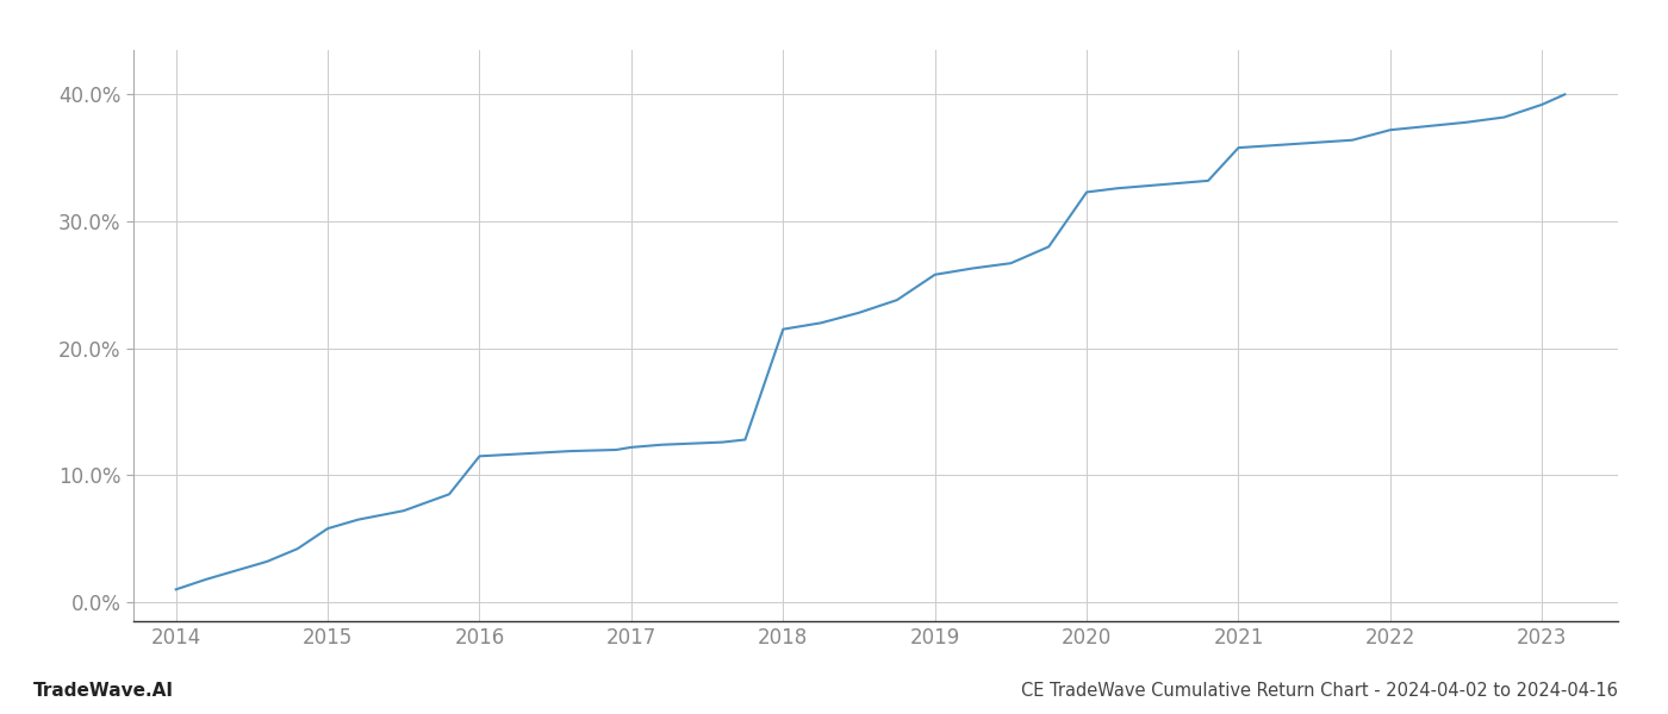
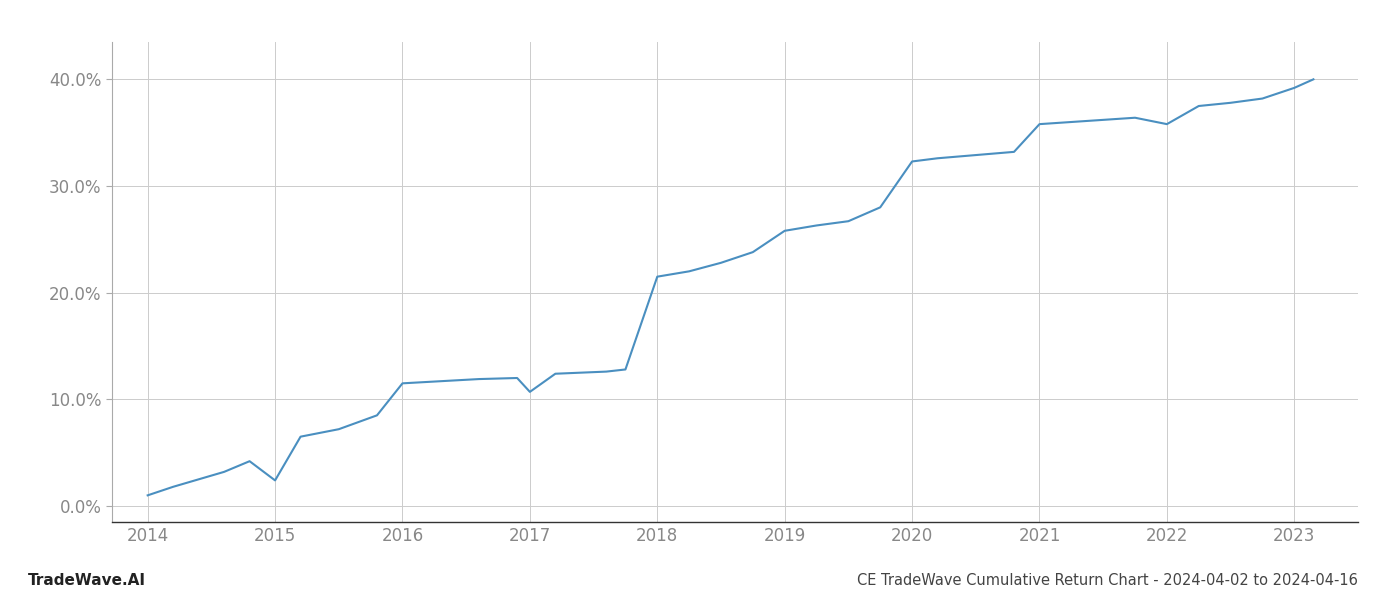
2015: 5.8% -> 2.4%
2017: 12.2% -> 10.7%
2022: 37.2% -> 35.8%
